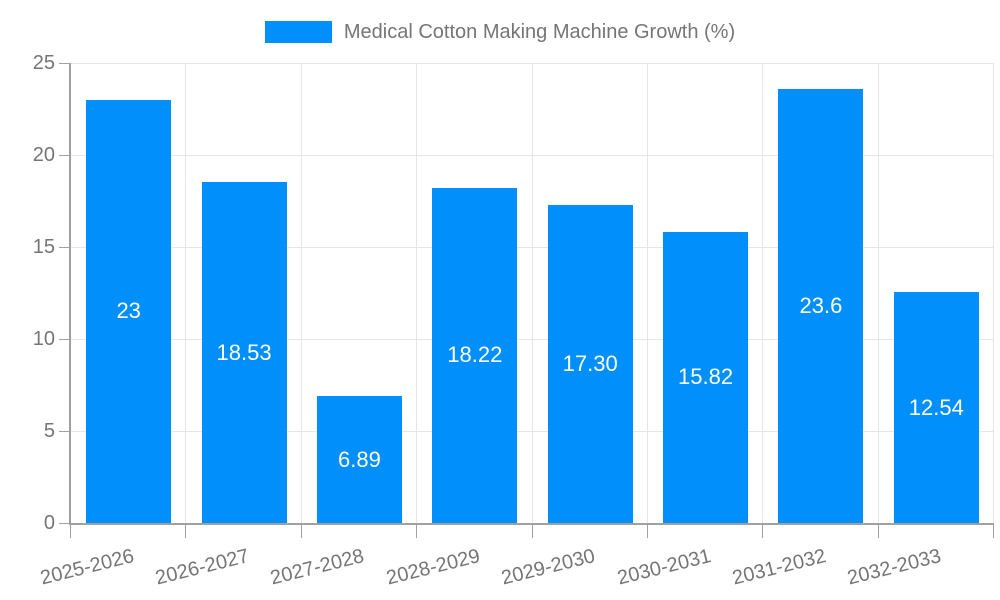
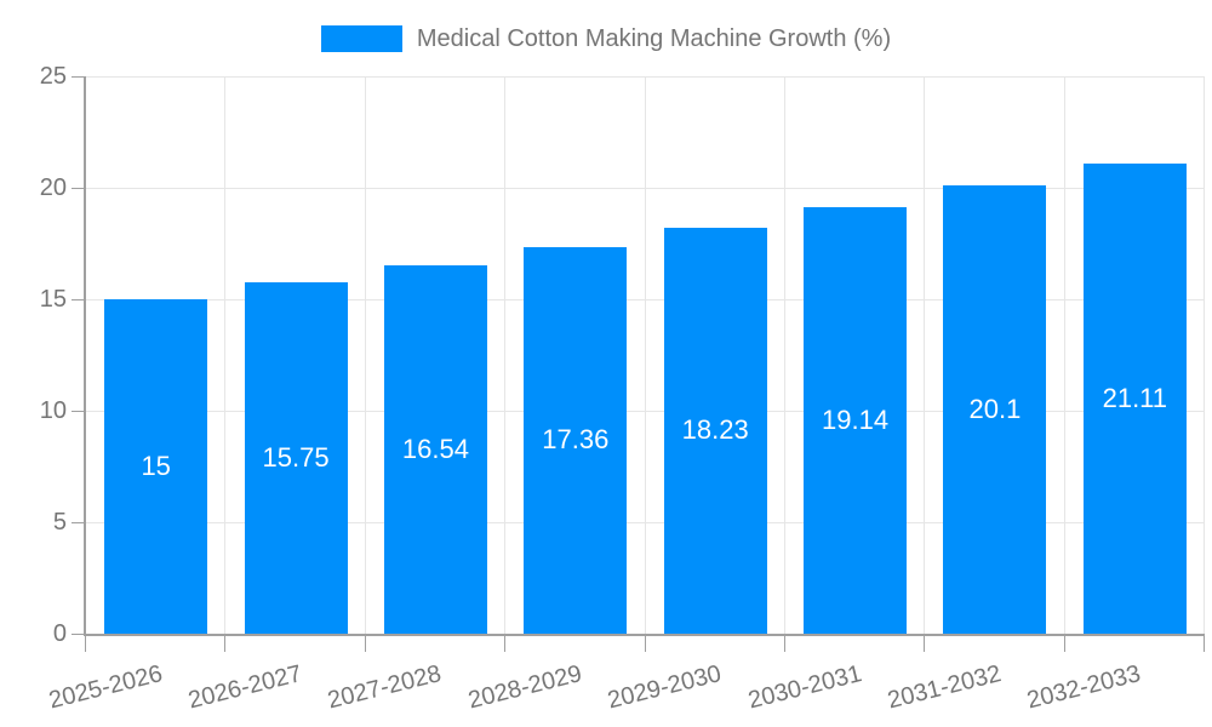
2025-2026: 23 -> 15
2026-2027: 18.53 -> 15.75
2027-2028: 6.89 -> 16.54
2028-2029: 18.22 -> 17.36
2029-2030: 17.30 -> 18.23
2030-2031: 15.82 -> 19.14
2031-2032: 23.6 -> 20.1
2032-2033: 12.54 -> 21.11
